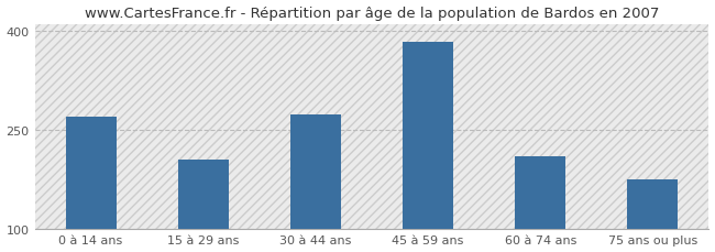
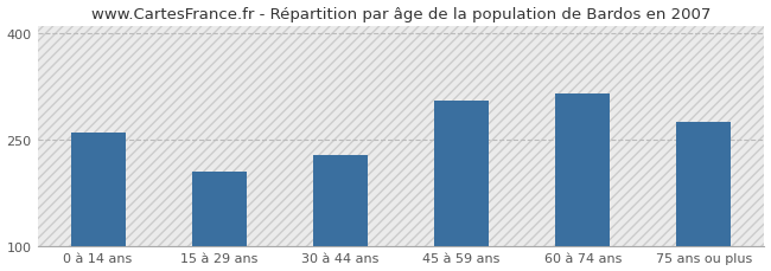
0 à 14 ans: 270 -> 260
30 à 44 ans: 272 -> 228
45 à 59 ans: 382 -> 304
60 à 74 ans: 210 -> 314
75 ans ou plus: 175 -> 274
